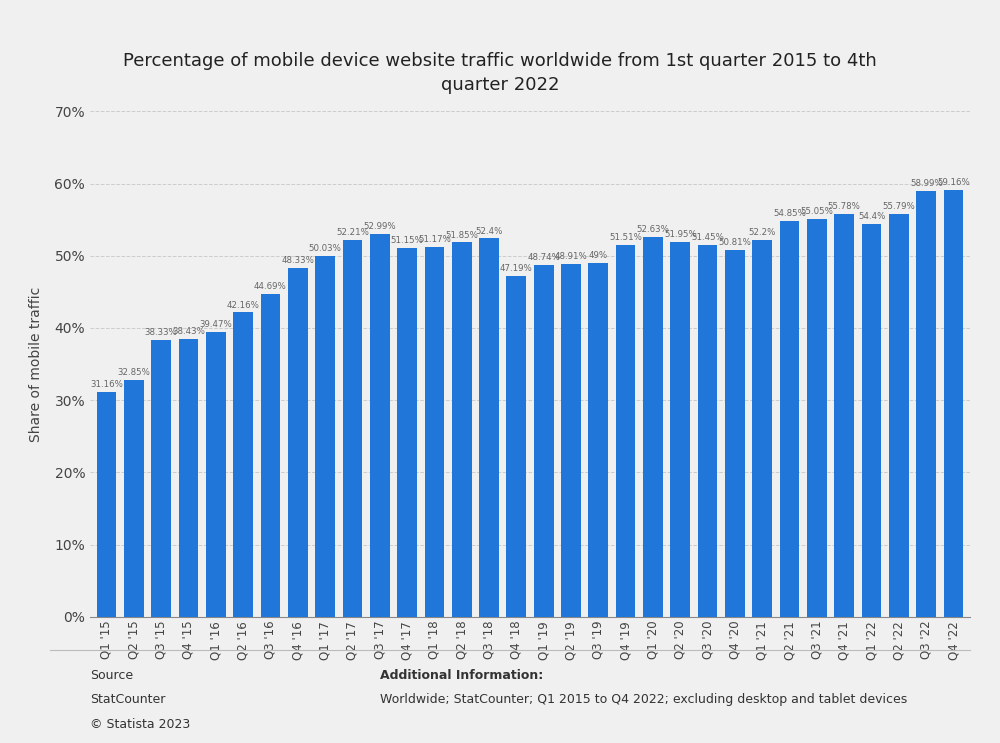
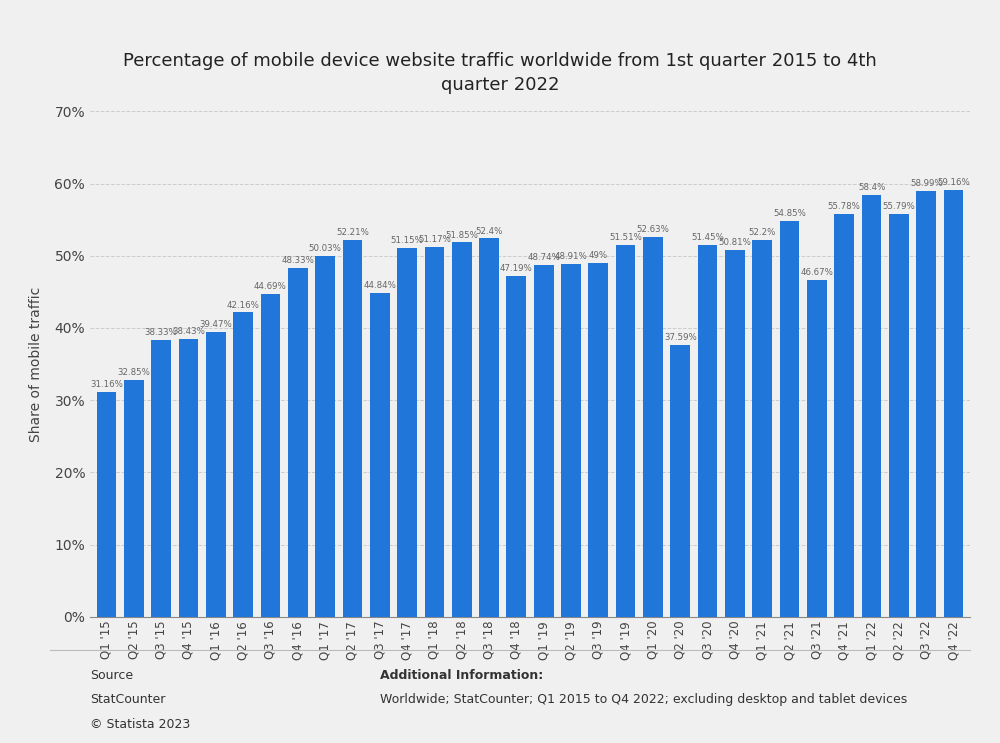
Q3 '17: 52.99% -> 44.84%
Q2 '20: 51.95% -> 37.59%
Q3 '21: 55.05% -> 46.67%
Q1 '22: 54.4% -> 58.4%
